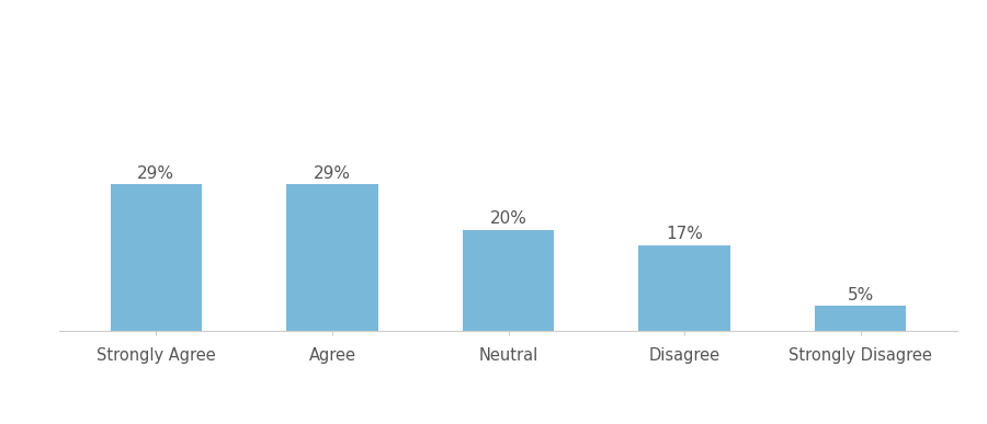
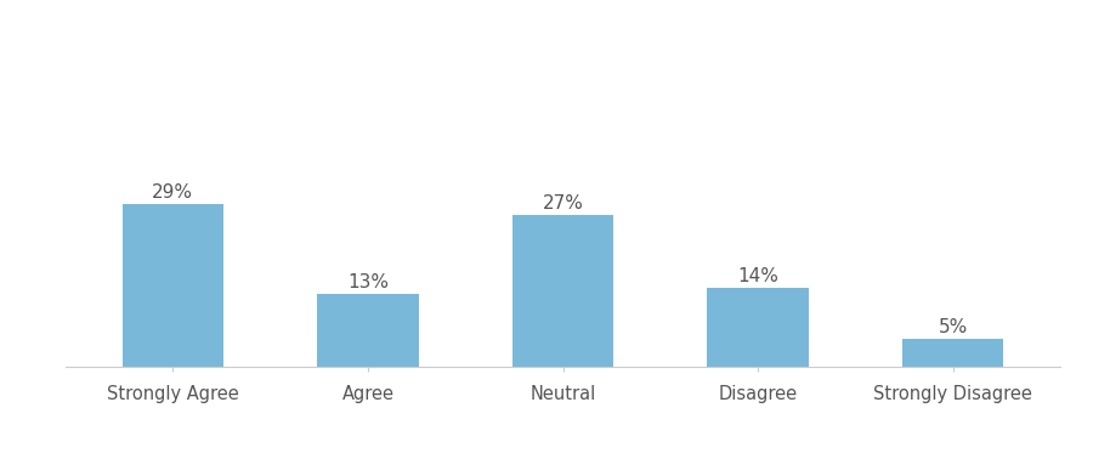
Agree: 29% -> 13%
Neutral: 20% -> 27%
Disagree: 17% -> 14%
